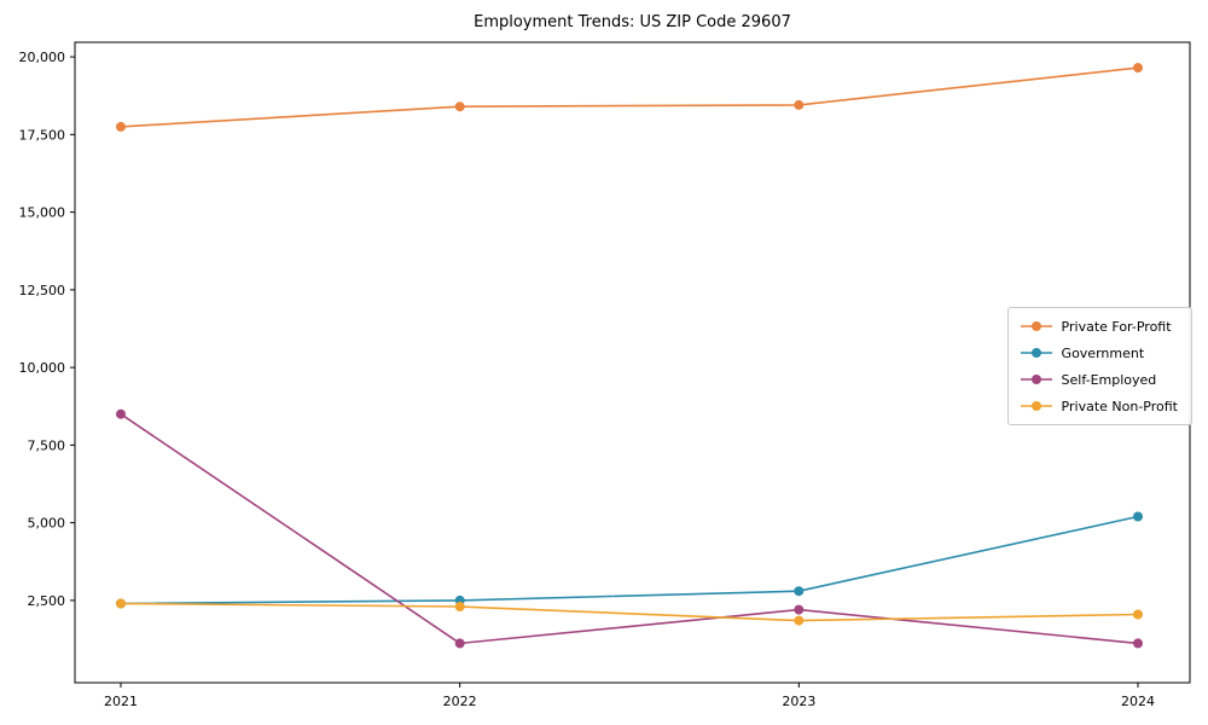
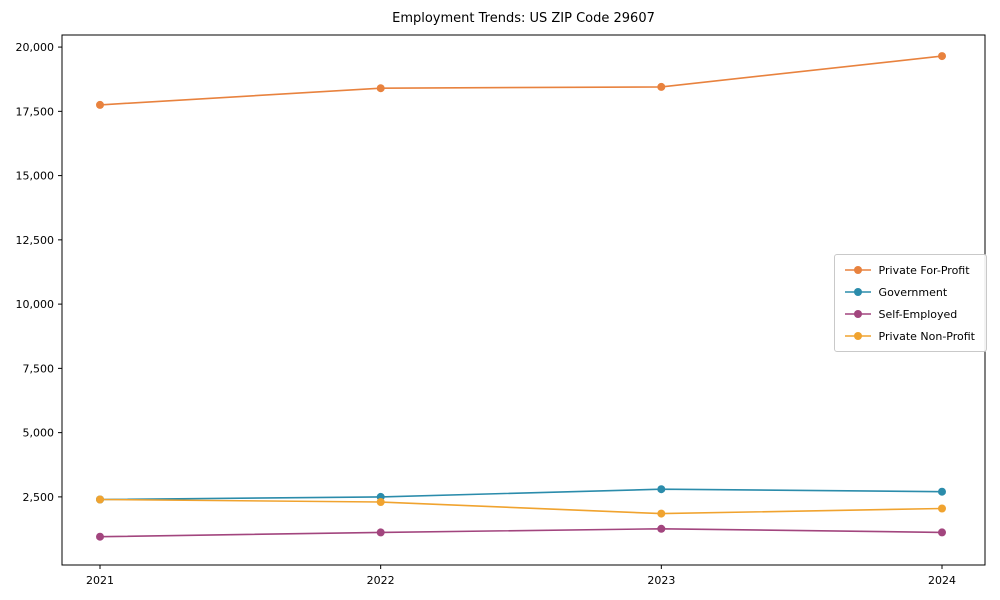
Self-Employed/2021: 8500 -> 1000
Self-Employed/2023: 2200 -> 1300
Government/2024: 5200 -> 2700
